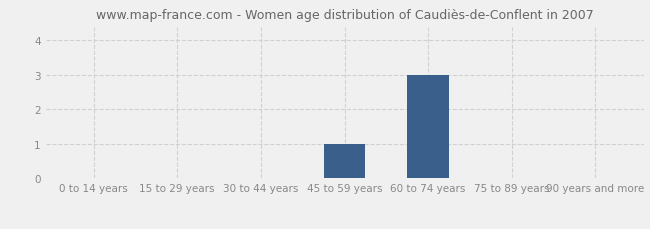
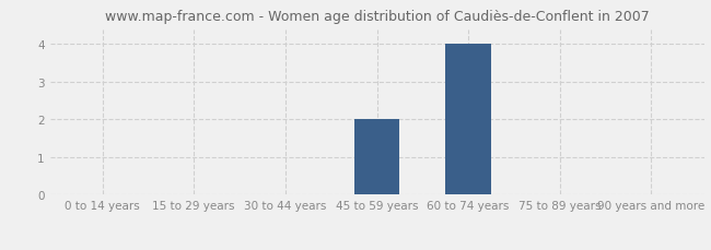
45 to 59 years: 1 -> 2
60 to 74 years: 3 -> 4
